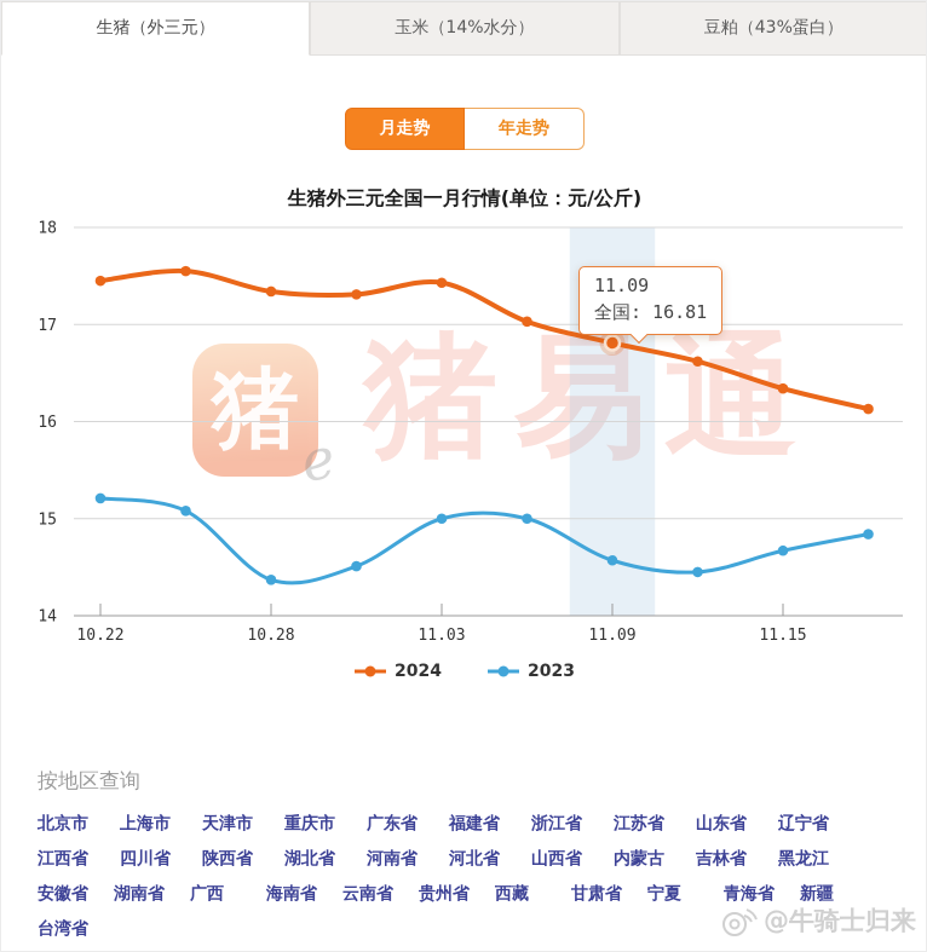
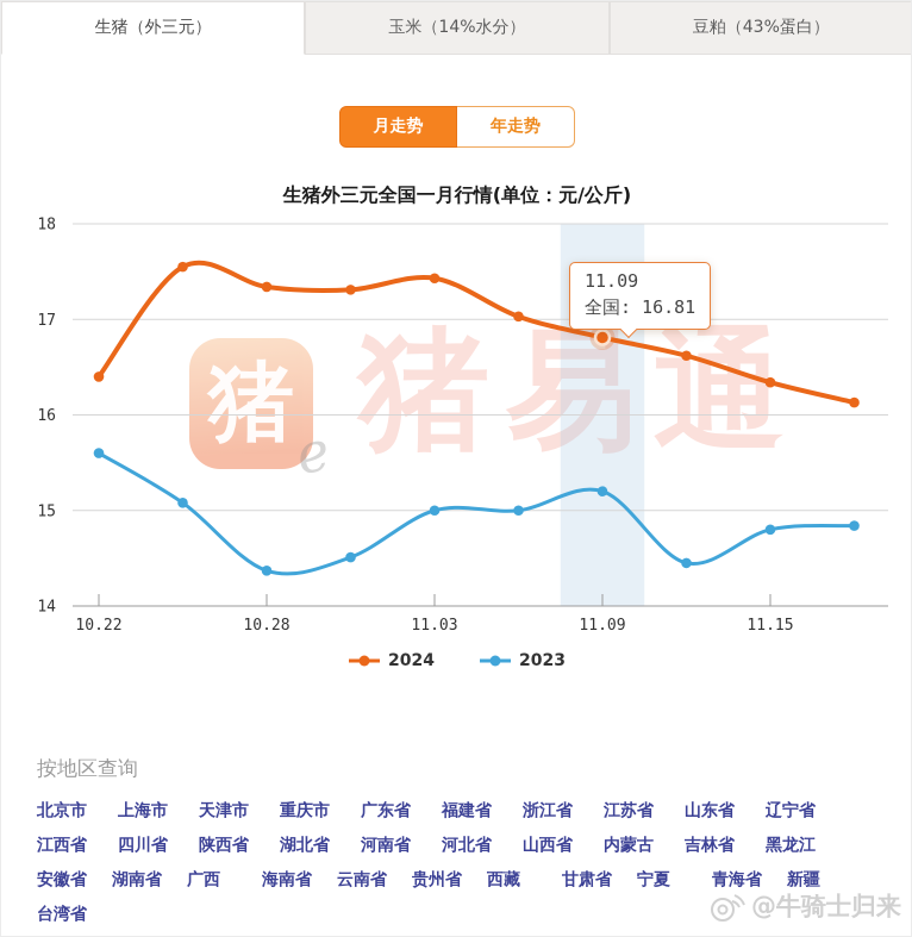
2024/10.22: 17.4 -> 16.4
2023/10.22: 15.2 -> 15.6
2023/11.09: 14.6 -> 15.2
2023/11.15: 14.7 -> 14.8
